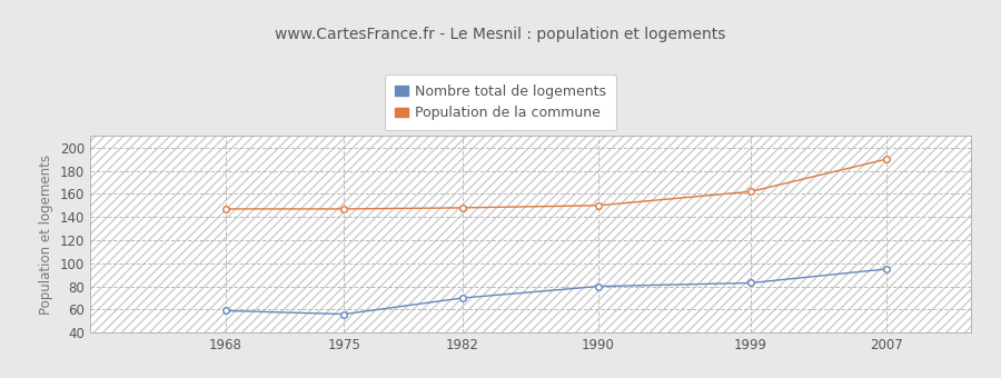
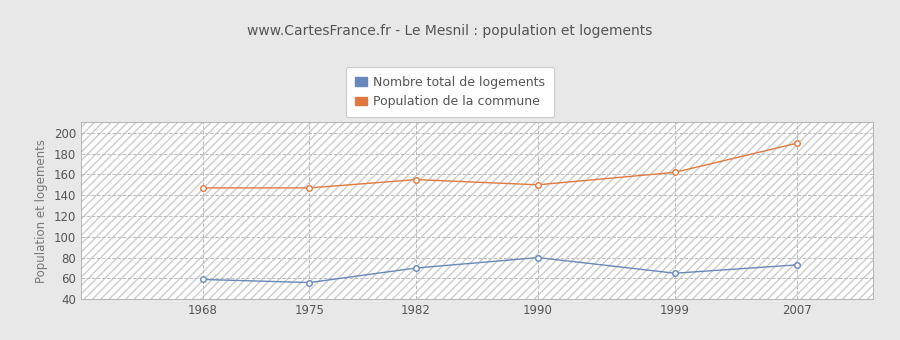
Population de la commune/1982: 148 -> 155
Nombre total de logements/1999: 83 -> 65
Nombre total de logements/2007: 95 -> 73
